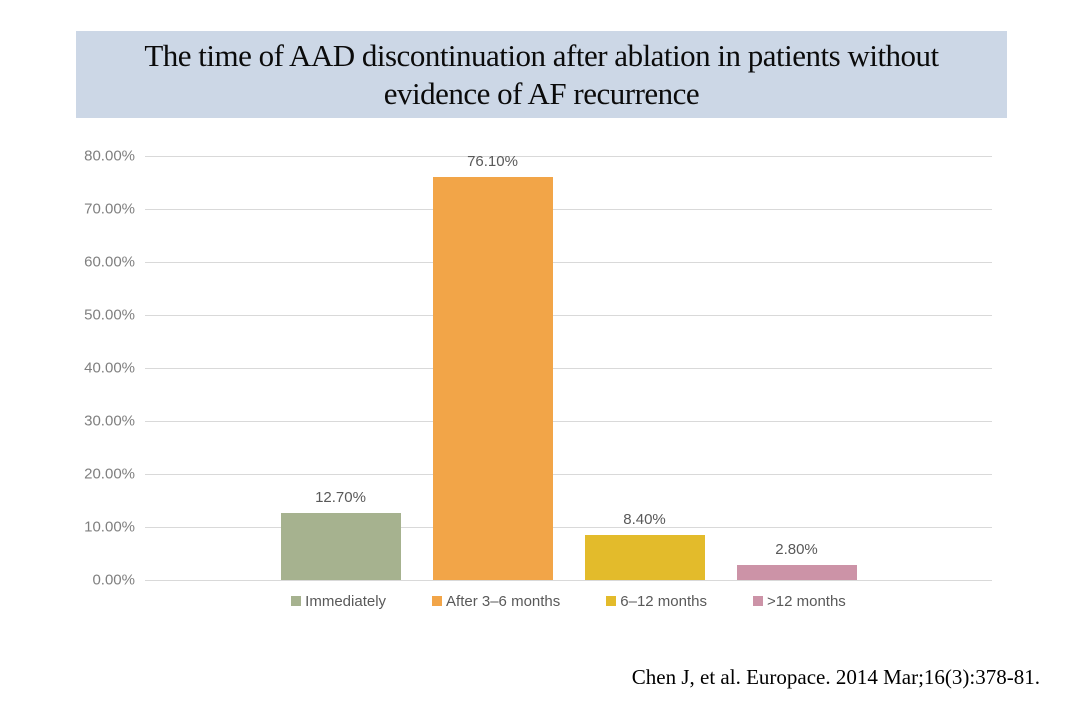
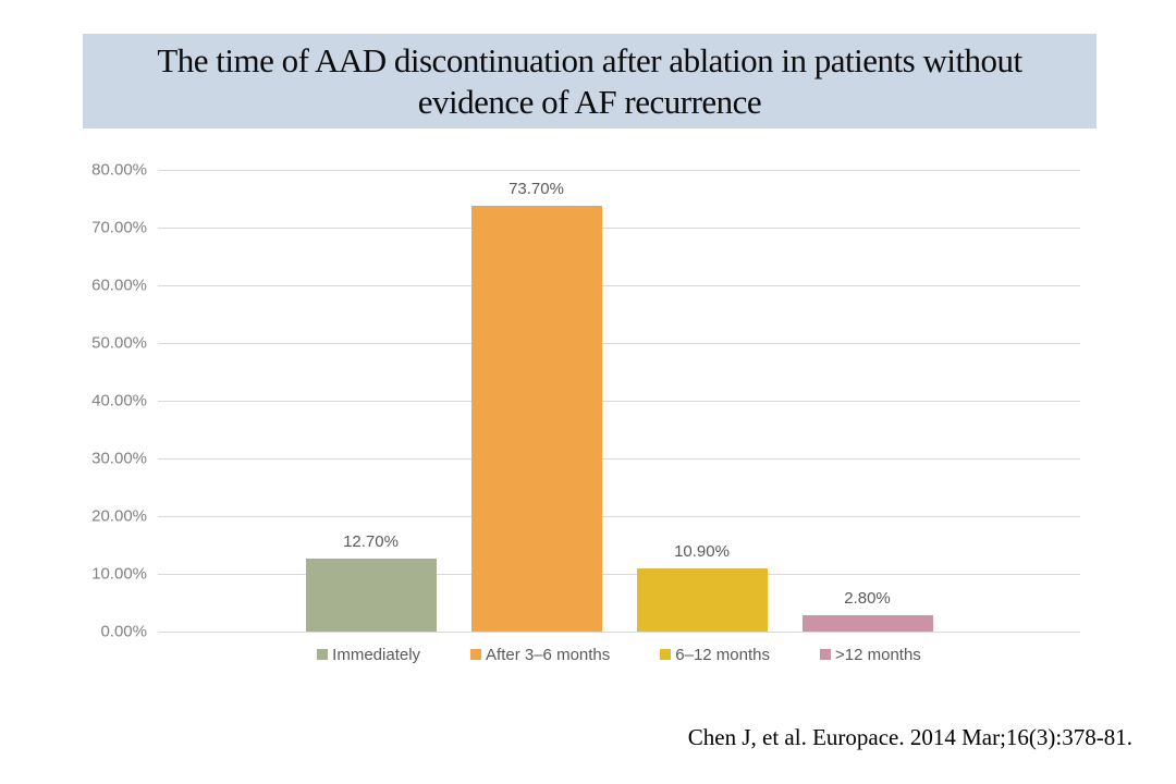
After 3–6 months: 76.10% -> 73.70%
6–12 months: 8.40% -> 10.90%
